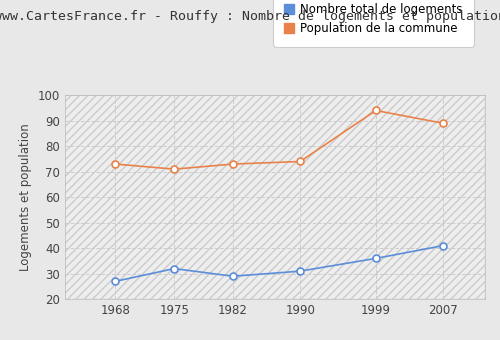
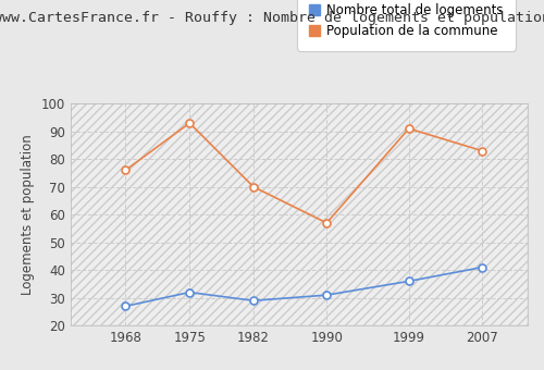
Population de la commune/1968: 73 -> 76
Population de la commune/1975: 71 -> 93
Population de la commune/1982: 73 -> 70
Population de la commune/1990: 74 -> 57
Population de la commune/1999: 94 -> 91
Population de la commune/2007: 89 -> 83
